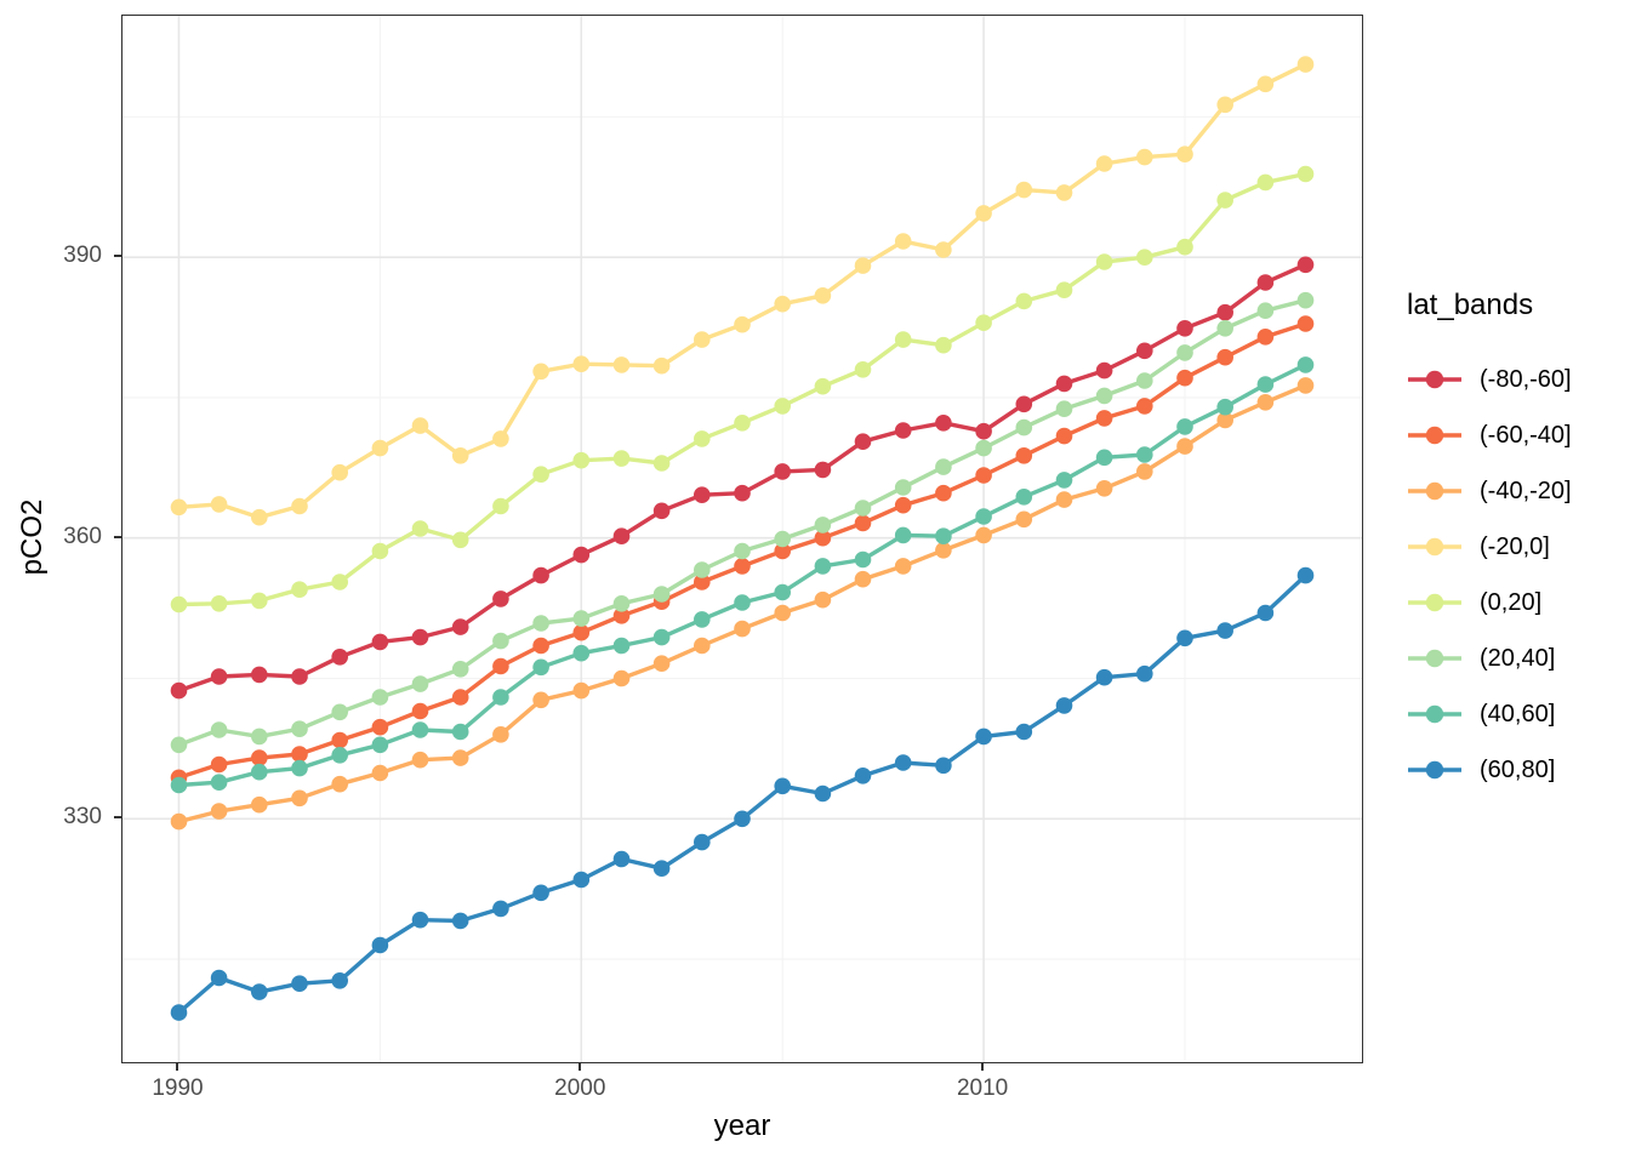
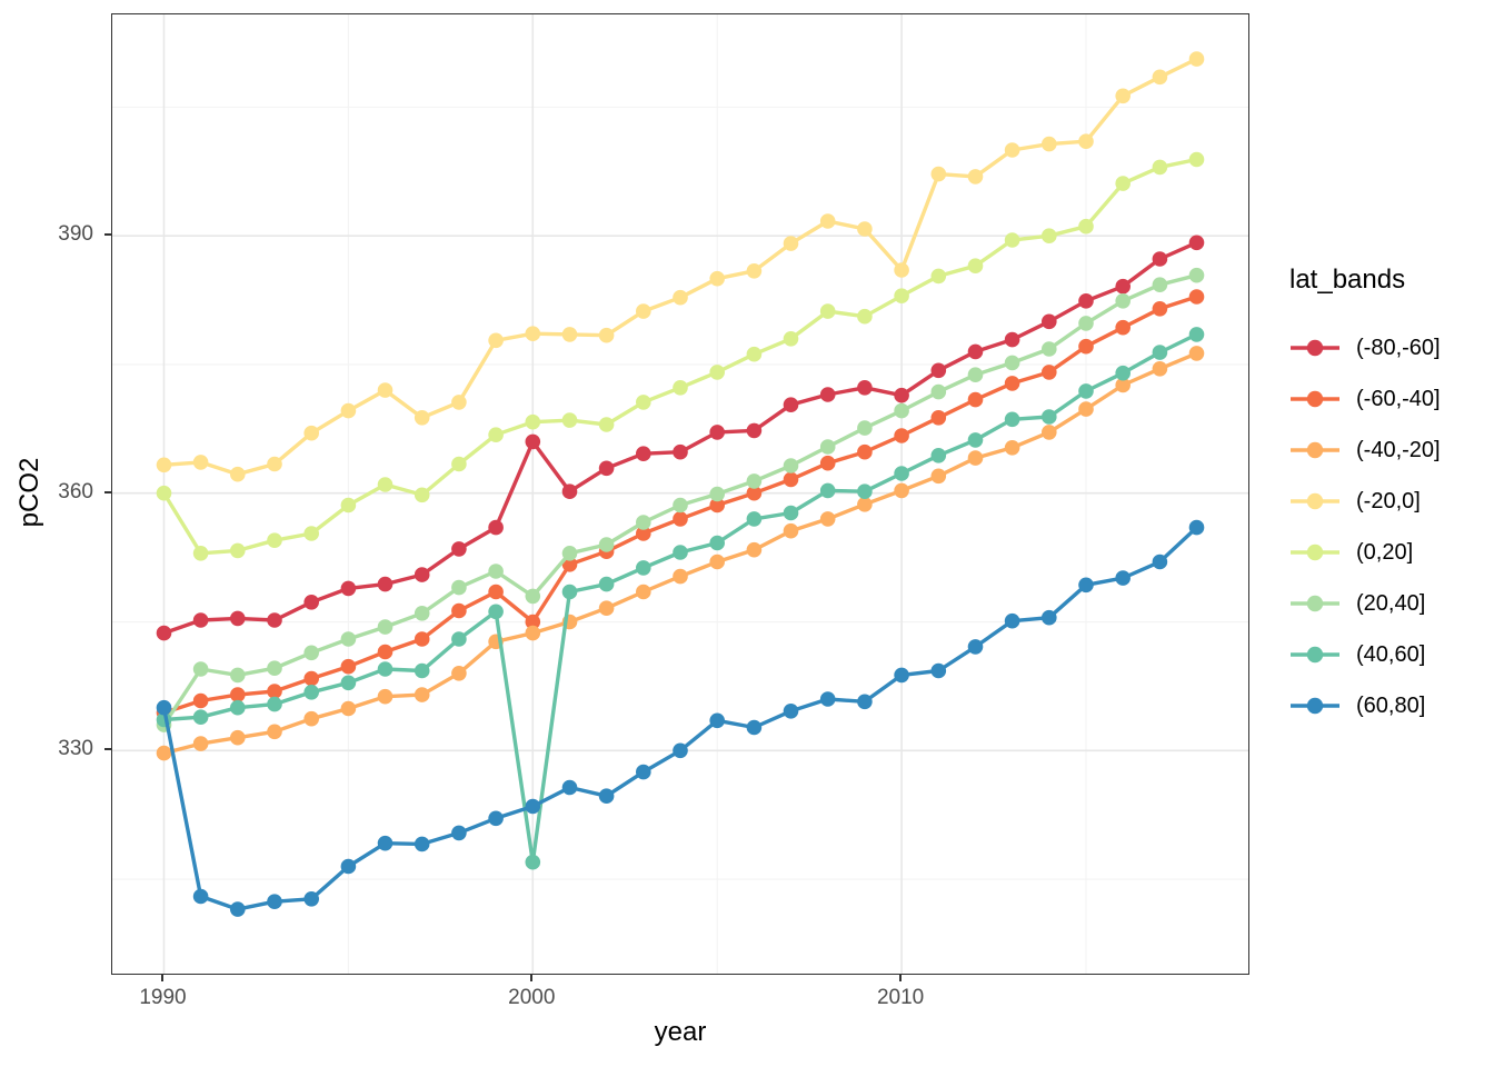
(0,20]/1990: 353 -> 360
(20,40]/1990: 338 -> 333
(60,80]/1990: 309 -> 335
(-80,-60]/2000: 358 -> 366
(-60,-40]/2000: 350 -> 345
(20,40]/2000: 351 -> 348
(40,60]/2000: 348 -> 317
(-20,0]/2010: 395 -> 386
